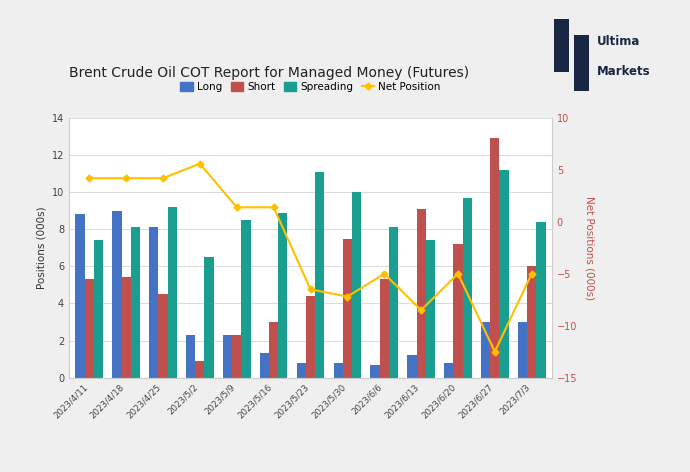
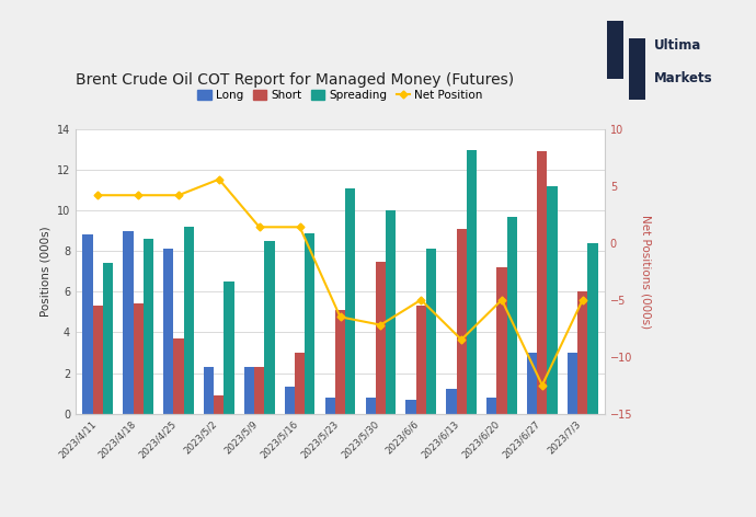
Spreading/2023/4/18: 8.1 -> 8.6
Short/2023/4/25: 4.5 -> 3.7
Short/2023/5/23: 4.4 -> 5.1
Spreading/2023/6/13: 7.4 -> 13.0
